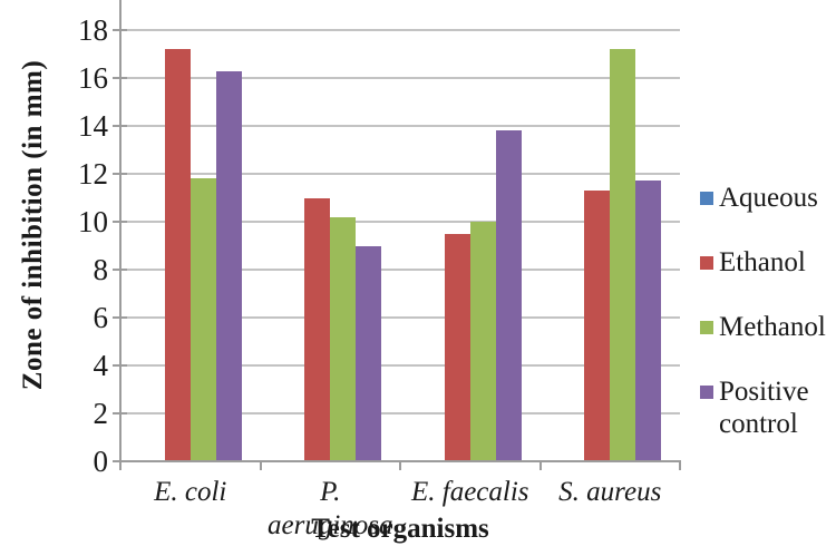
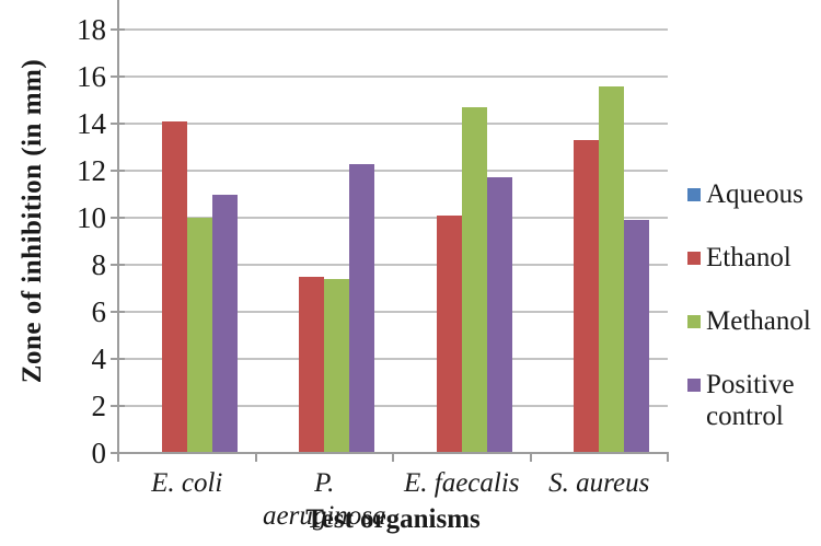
Ethanol/E. coli: 17.2 -> 14.1
Methanol/E. coli: 11.8 -> 10.0
Positive control/E. coli: 16.3 -> 11.0
Ethanol/P. aeruginosa: 11.0 -> 7.5
Methanol/P. aeruginosa: 10.2 -> 7.4
Positive control/P. aeruginosa: 9.0 -> 12.3
Ethanol/E. faecalis: 9.5 -> 10.1
Methanol/E. faecalis: 10.0 -> 14.7
Positive control/E. faecalis: 13.8 -> 11.7
Ethanol/S. aureus: 11.3 -> 13.3
Methanol/S. aureus: 17.2 -> 15.6
Positive control/S. aureus: 11.7 -> 9.9
